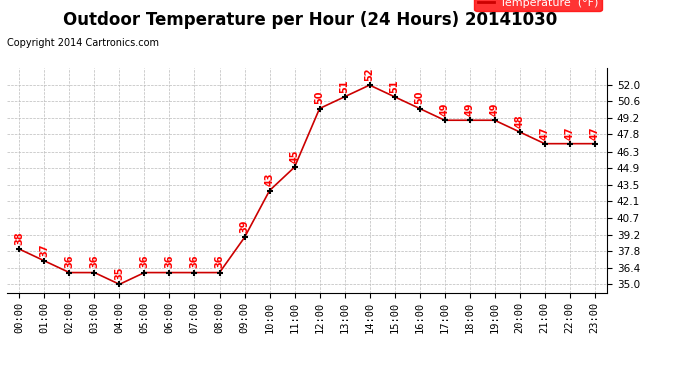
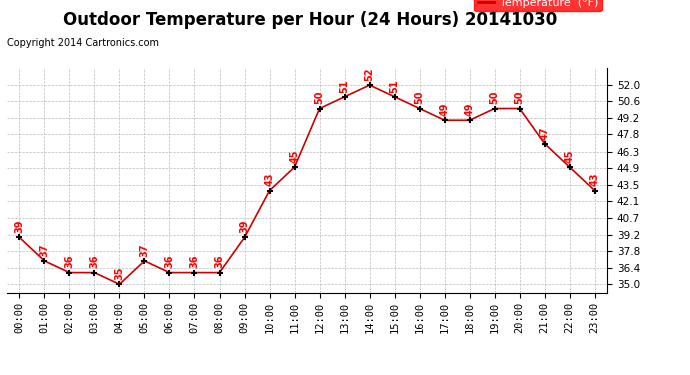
00:00: 38 -> 39
05:00: 36 -> 37
19:00: 49 -> 50
20:00: 48 -> 50
22:00: 47 -> 45
23:00: 47 -> 43
